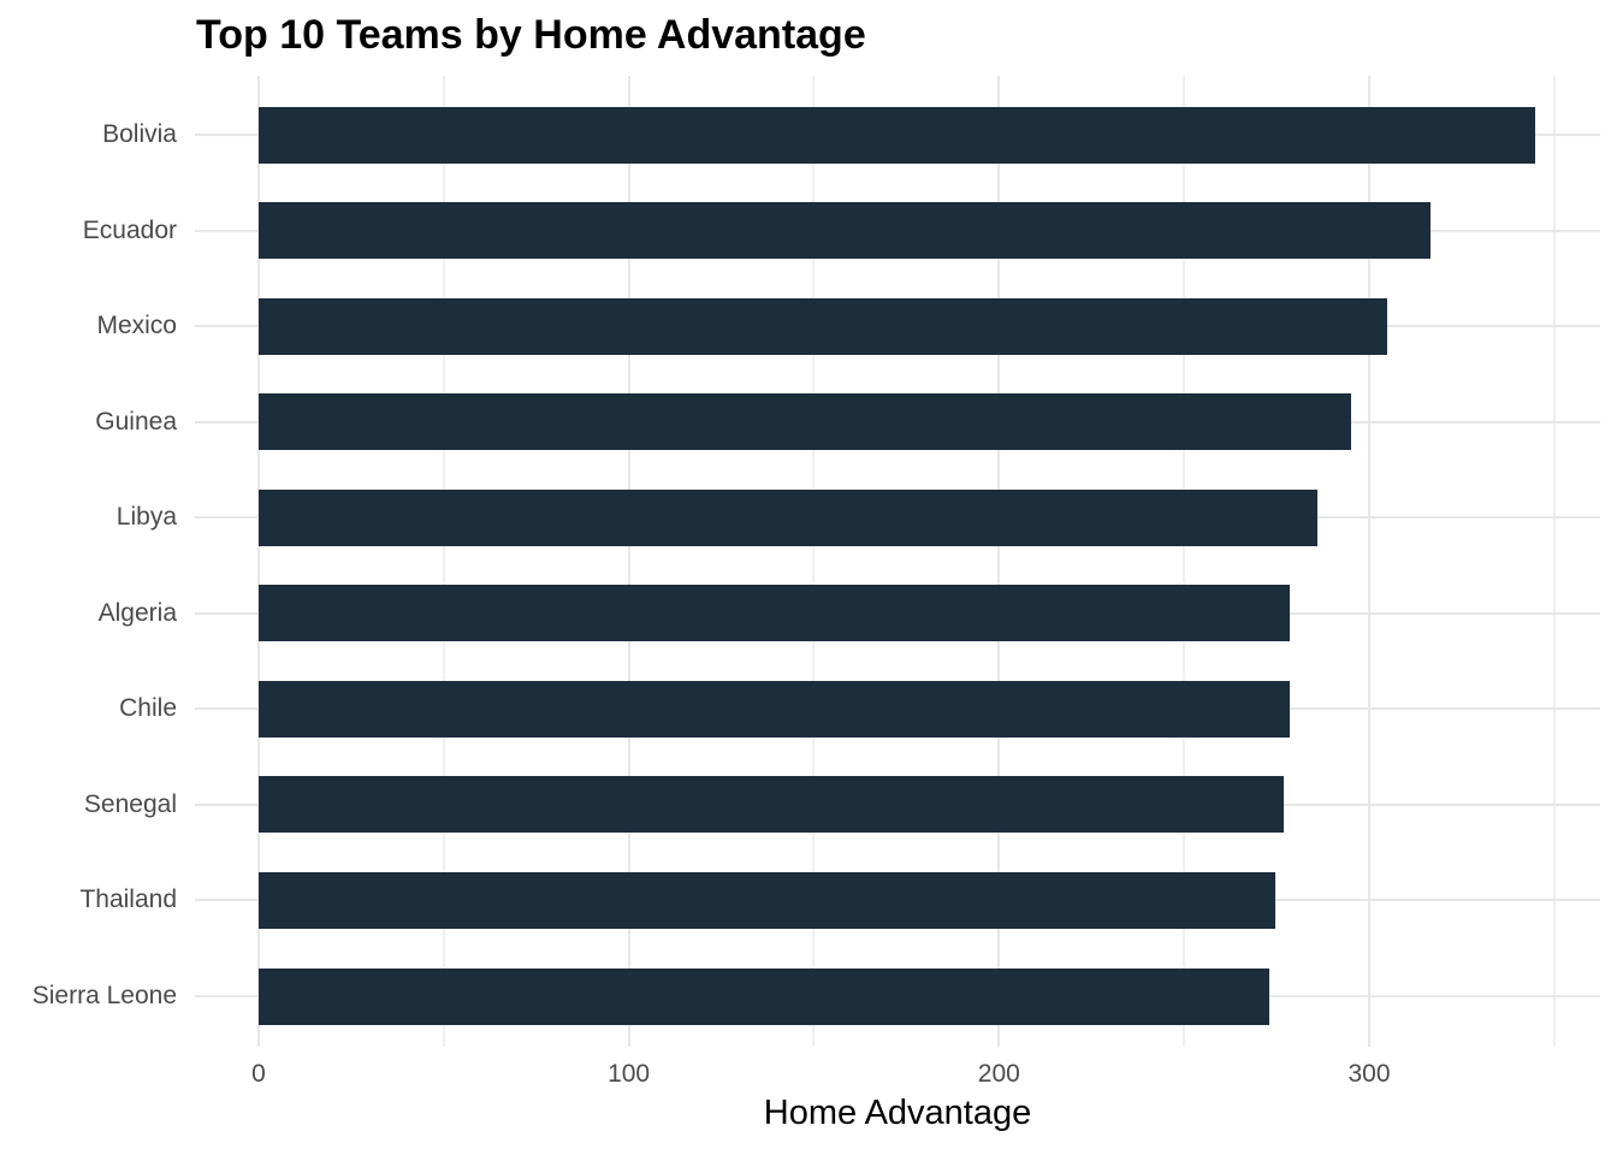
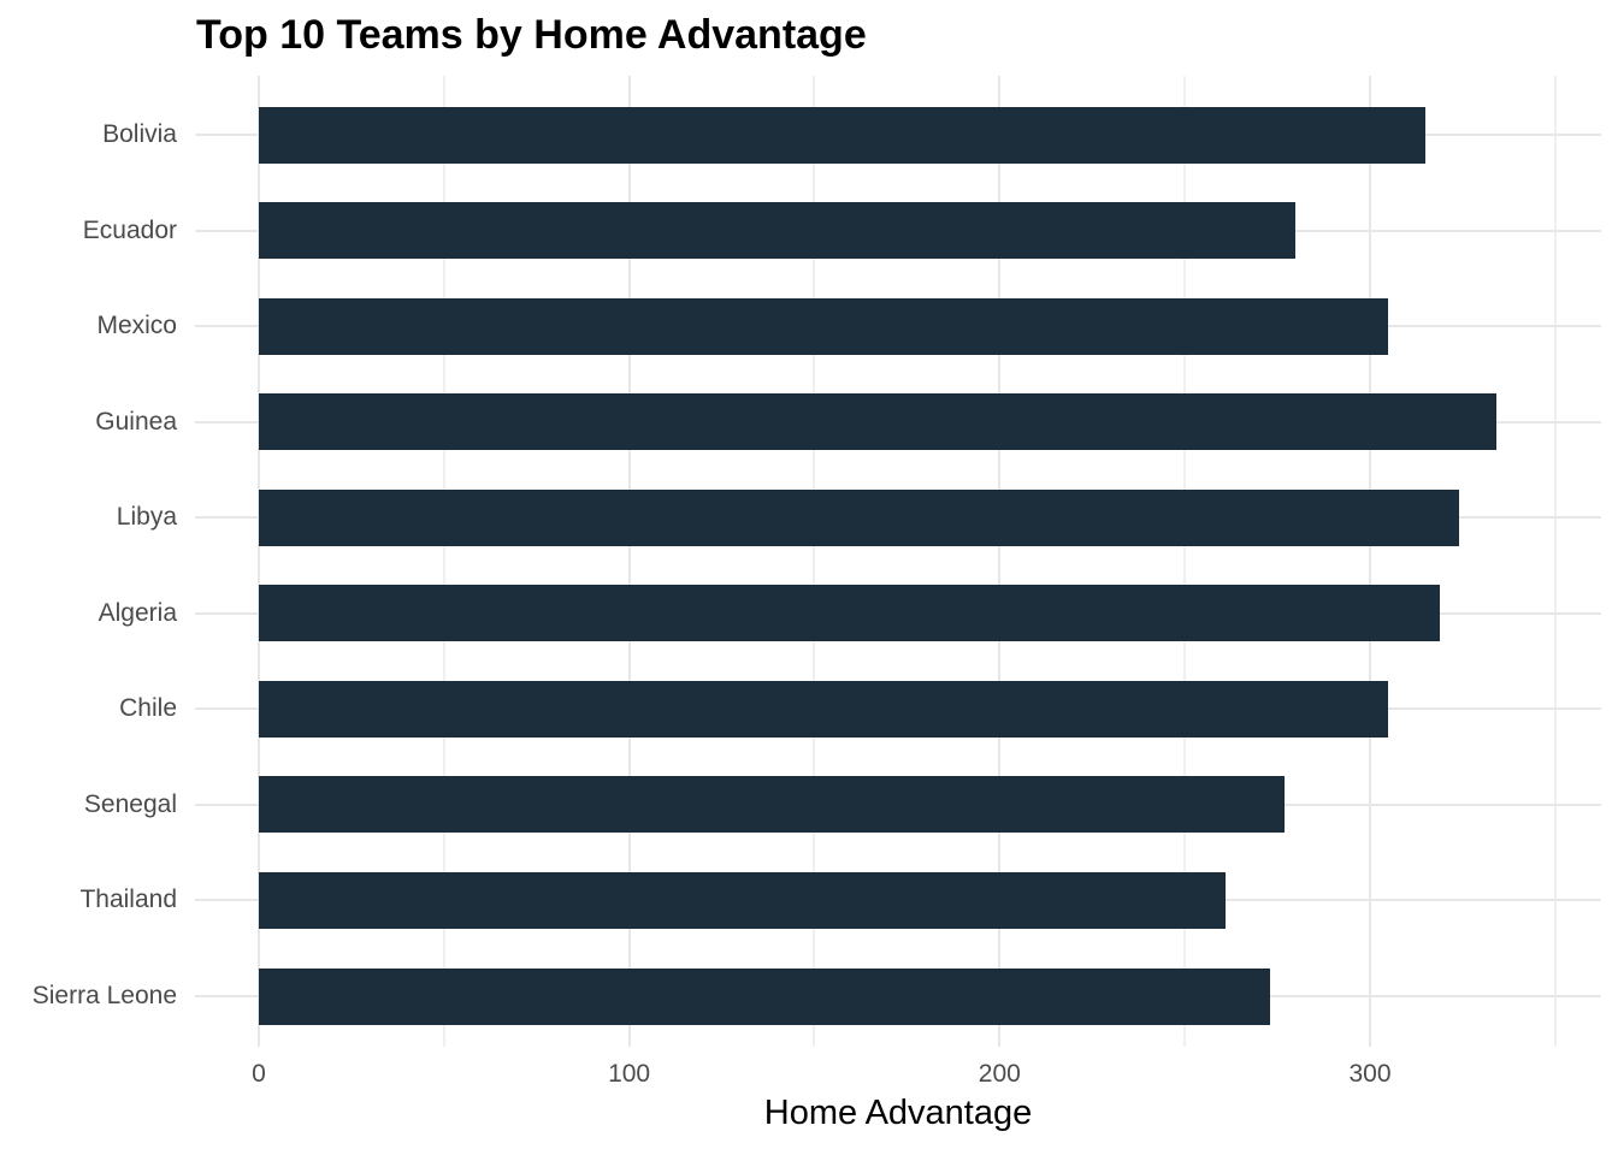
Bolivia: 345 -> 315
Ecuador: 316 -> 280
Guinea: 295 -> 334
Libya: 286 -> 324
Algeria: 279 -> 319
Chile: 278 -> 305
Thailand: 274 -> 261
